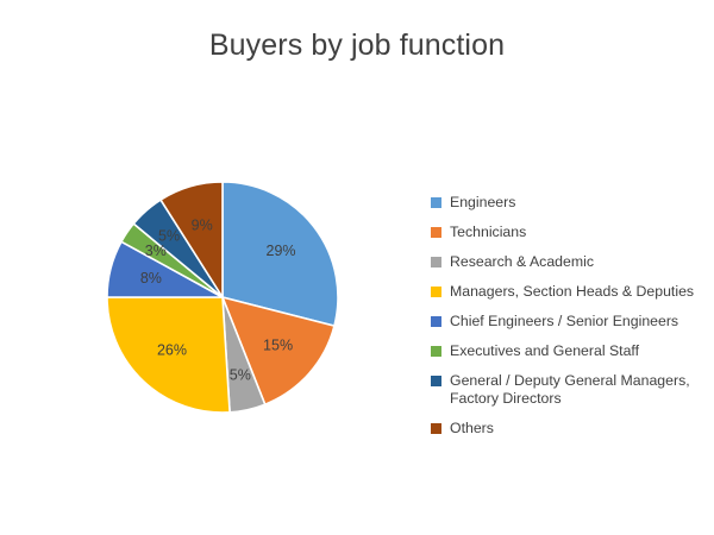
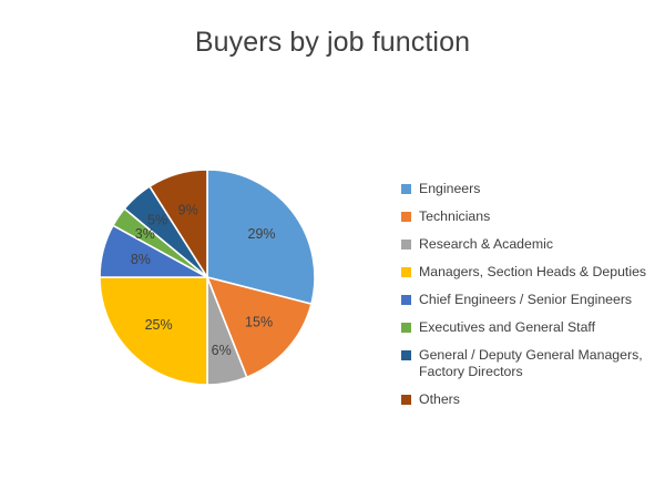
Research & Academic: 5% -> 6%
Managers, Section Heads & Deputies: 26% -> 25%
